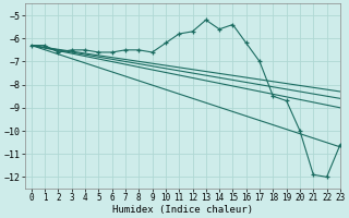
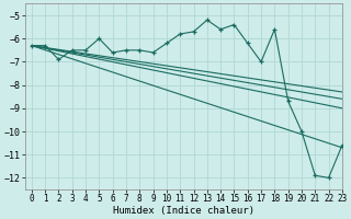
2: -6.6 -> -6.9
5: -6.6 -> -6.0
18: -8.5 -> -5.6
